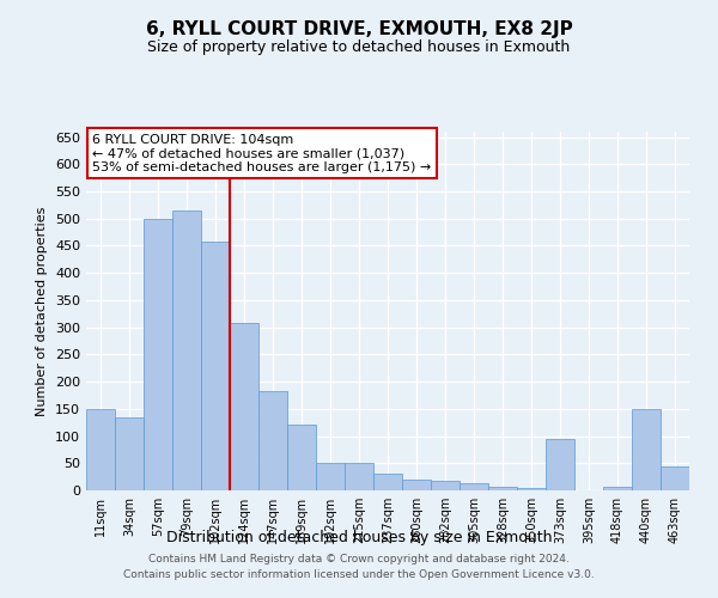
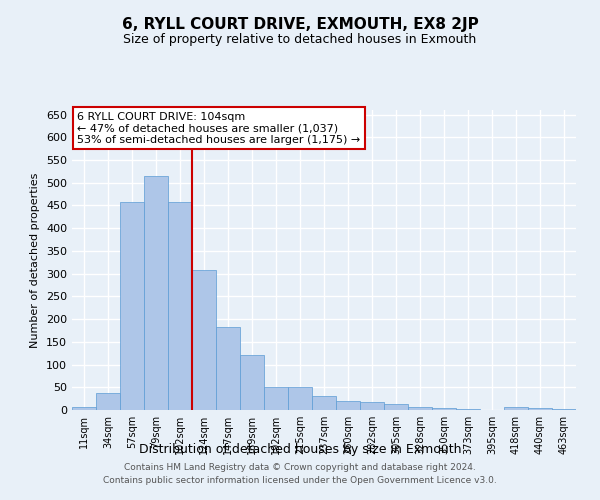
11sqm: 150 -> 7
34sqm: 135 -> 37
57sqm: 500 -> 458
373sqm: 95 -> 2
440sqm: 150 -> 5
463sqm: 45 -> 3
